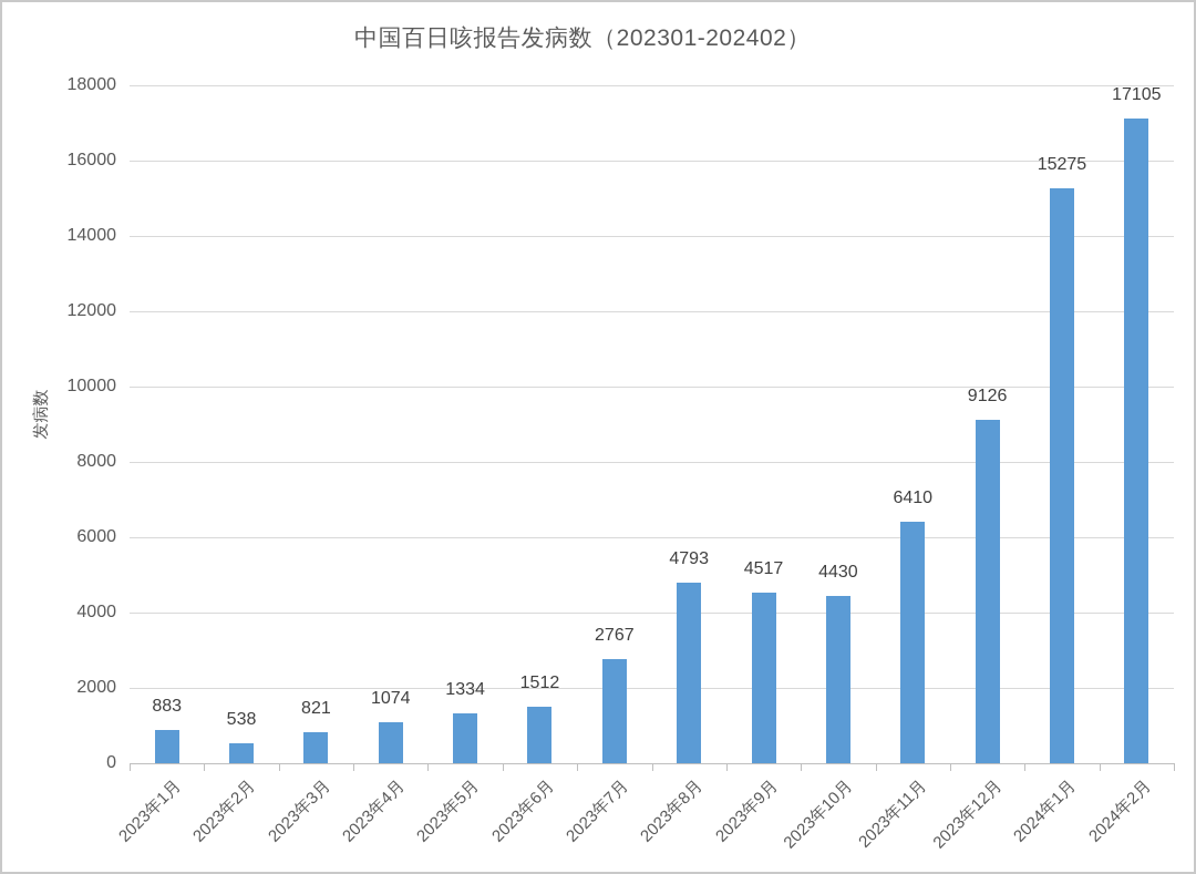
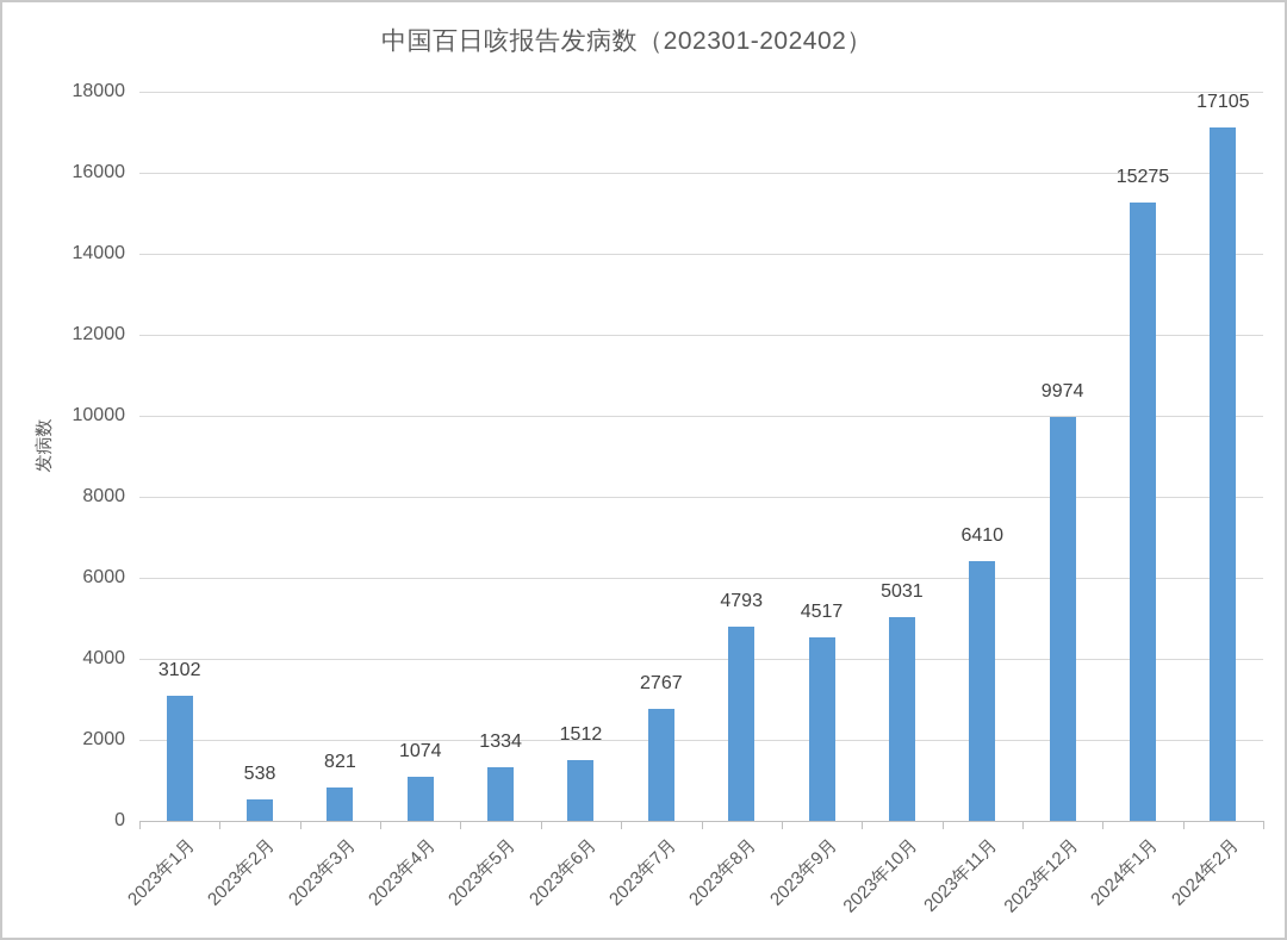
2023年1月: 883 -> 3102
2023年10月: 4430 -> 5031
2023年12月: 9126 -> 9974
